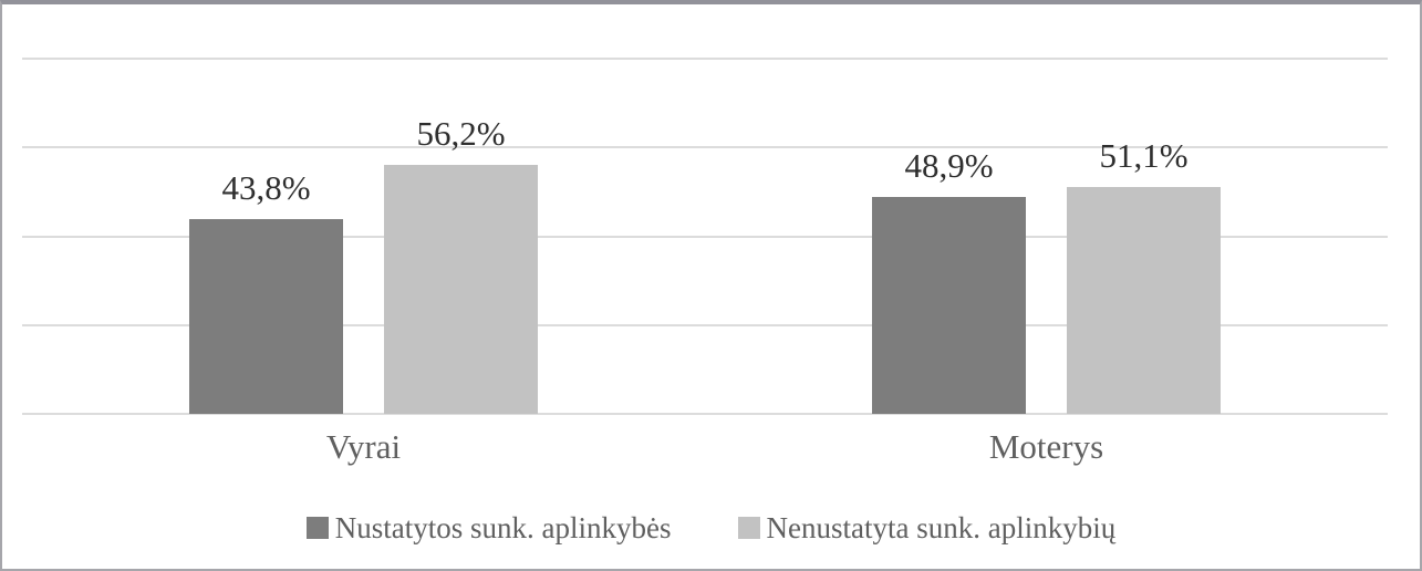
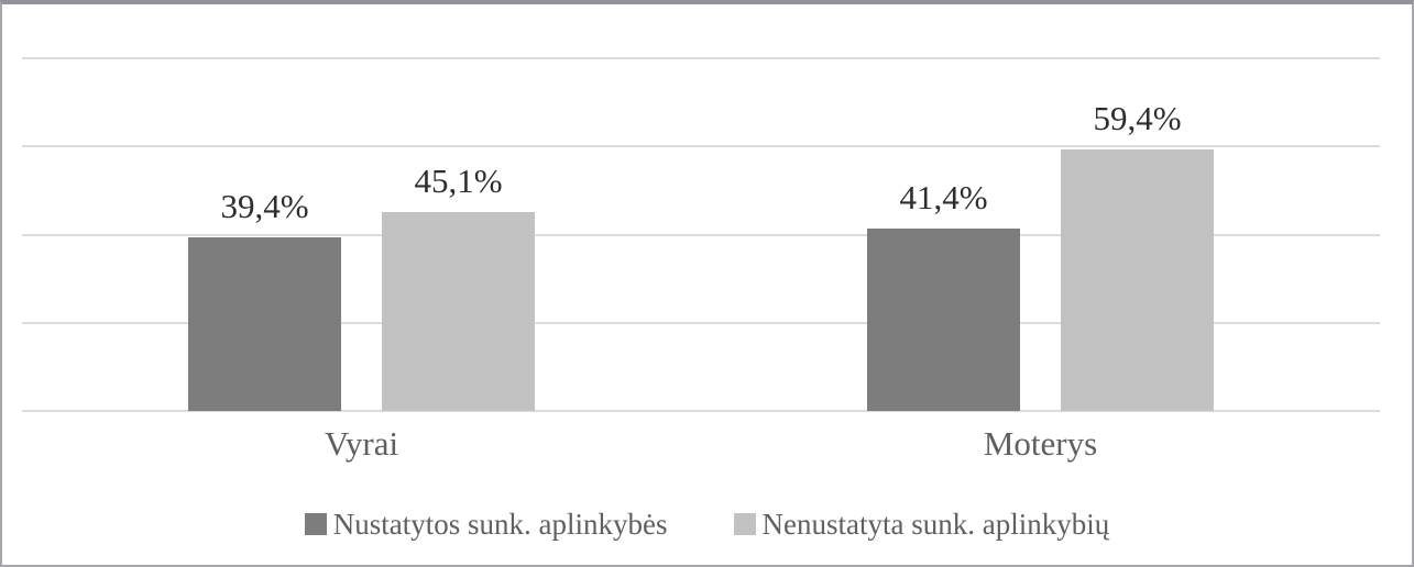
Nustatytos sunk. aplinkybės/Vyrai: 43,8% -> 39,4%
Nenustatyta sunk. aplinkybių/Vyrai: 56,2% -> 45,1%
Nustatytos sunk. aplinkybės/Moterys: 48,9% -> 41,4%
Nenustatyta sunk. aplinkybių/Moterys: 51,1% -> 59,4%
